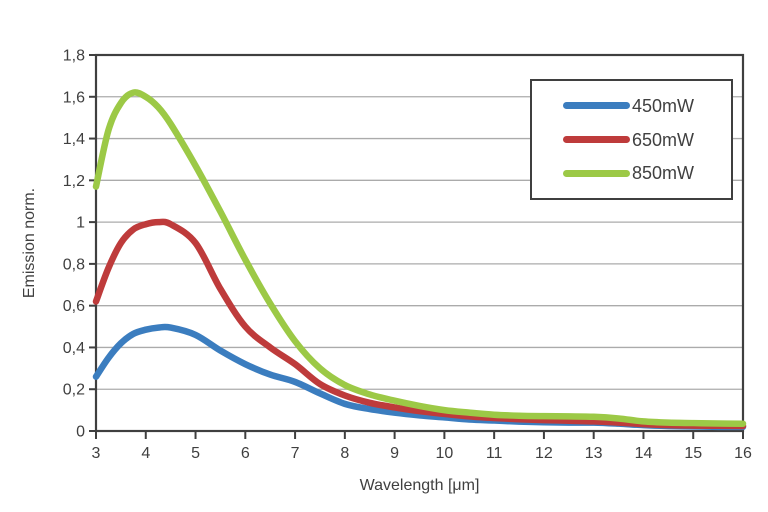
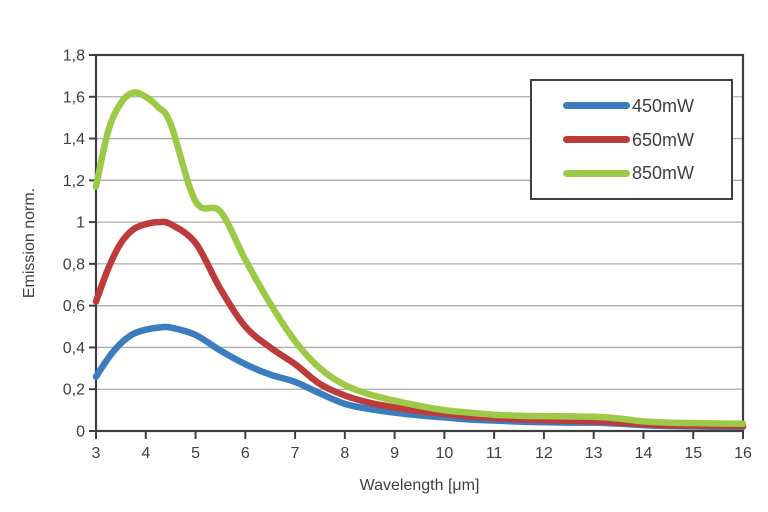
850mW/5: 1,27 -> 1,10
